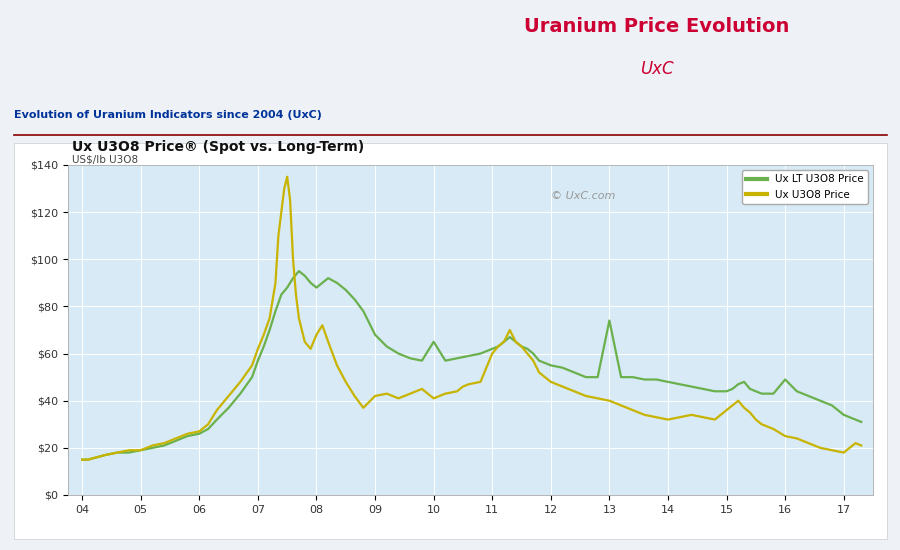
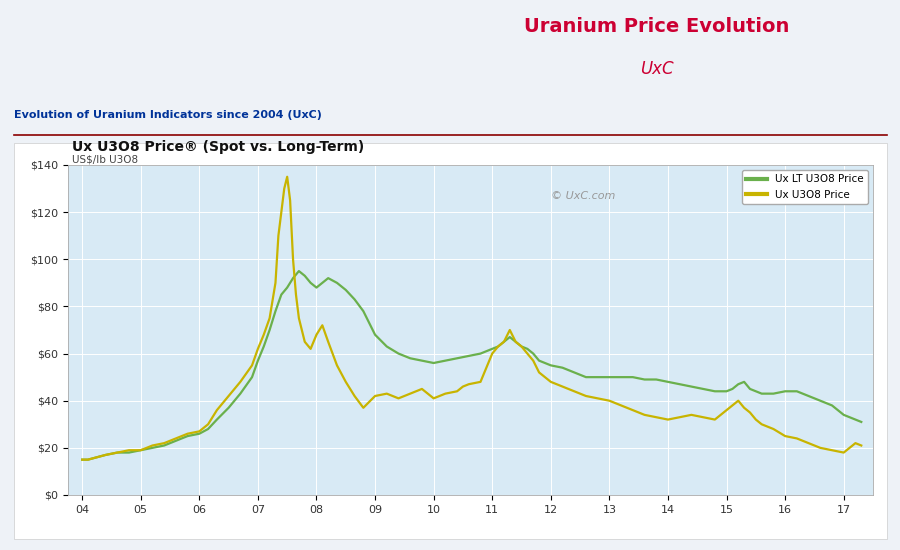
Ux LT U3O8 Price/10: $65 -> $56
Ux LT U3O8 Price/13: $74 -> $50
Ux LT U3O8 Price/16: $49 -> $44
